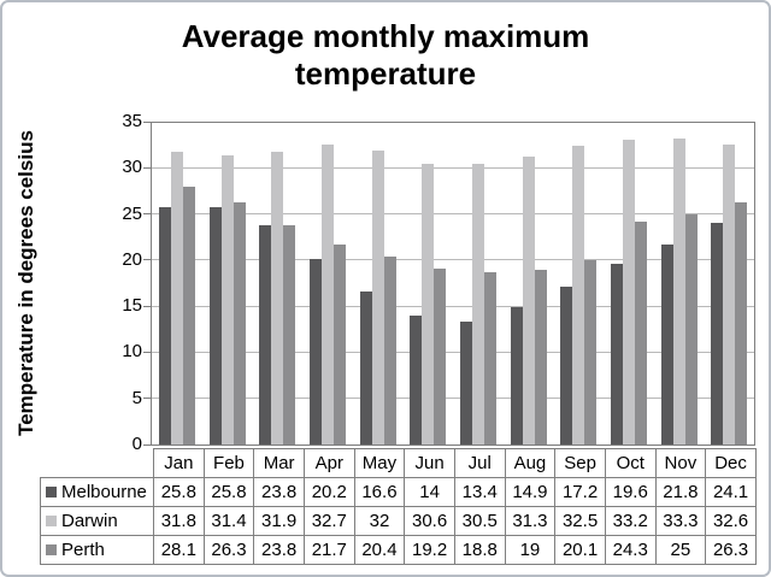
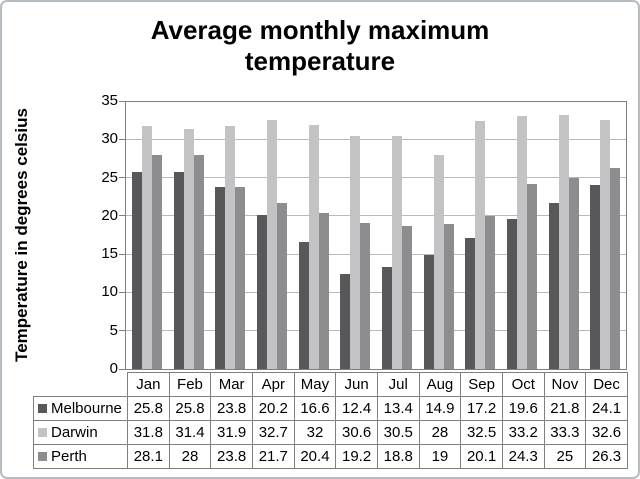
Perth/Feb: 26.3 -> 28
Melbourne/Jun: 14 -> 12.4
Darwin/Aug: 31.3 -> 28
